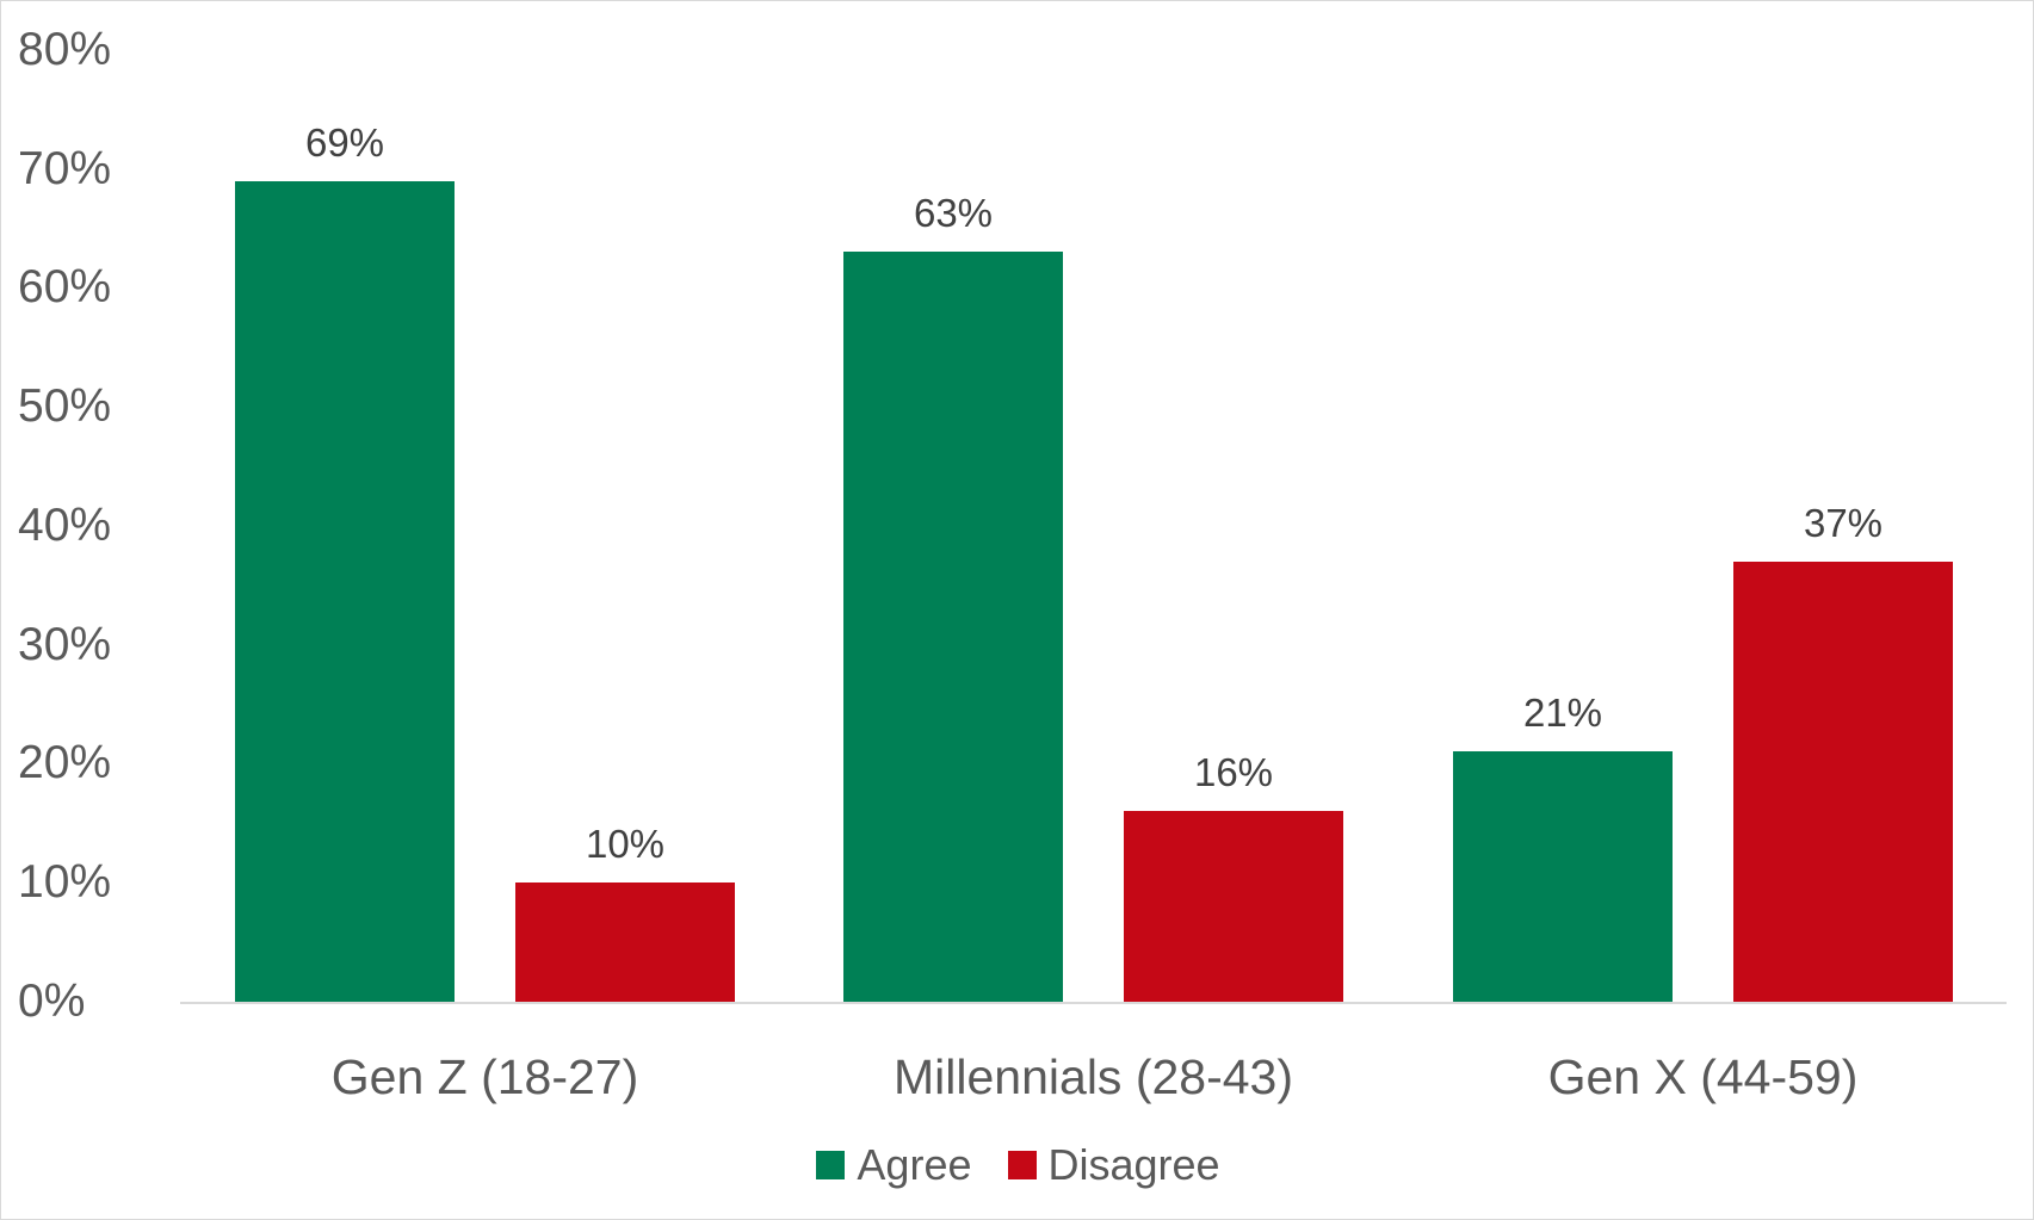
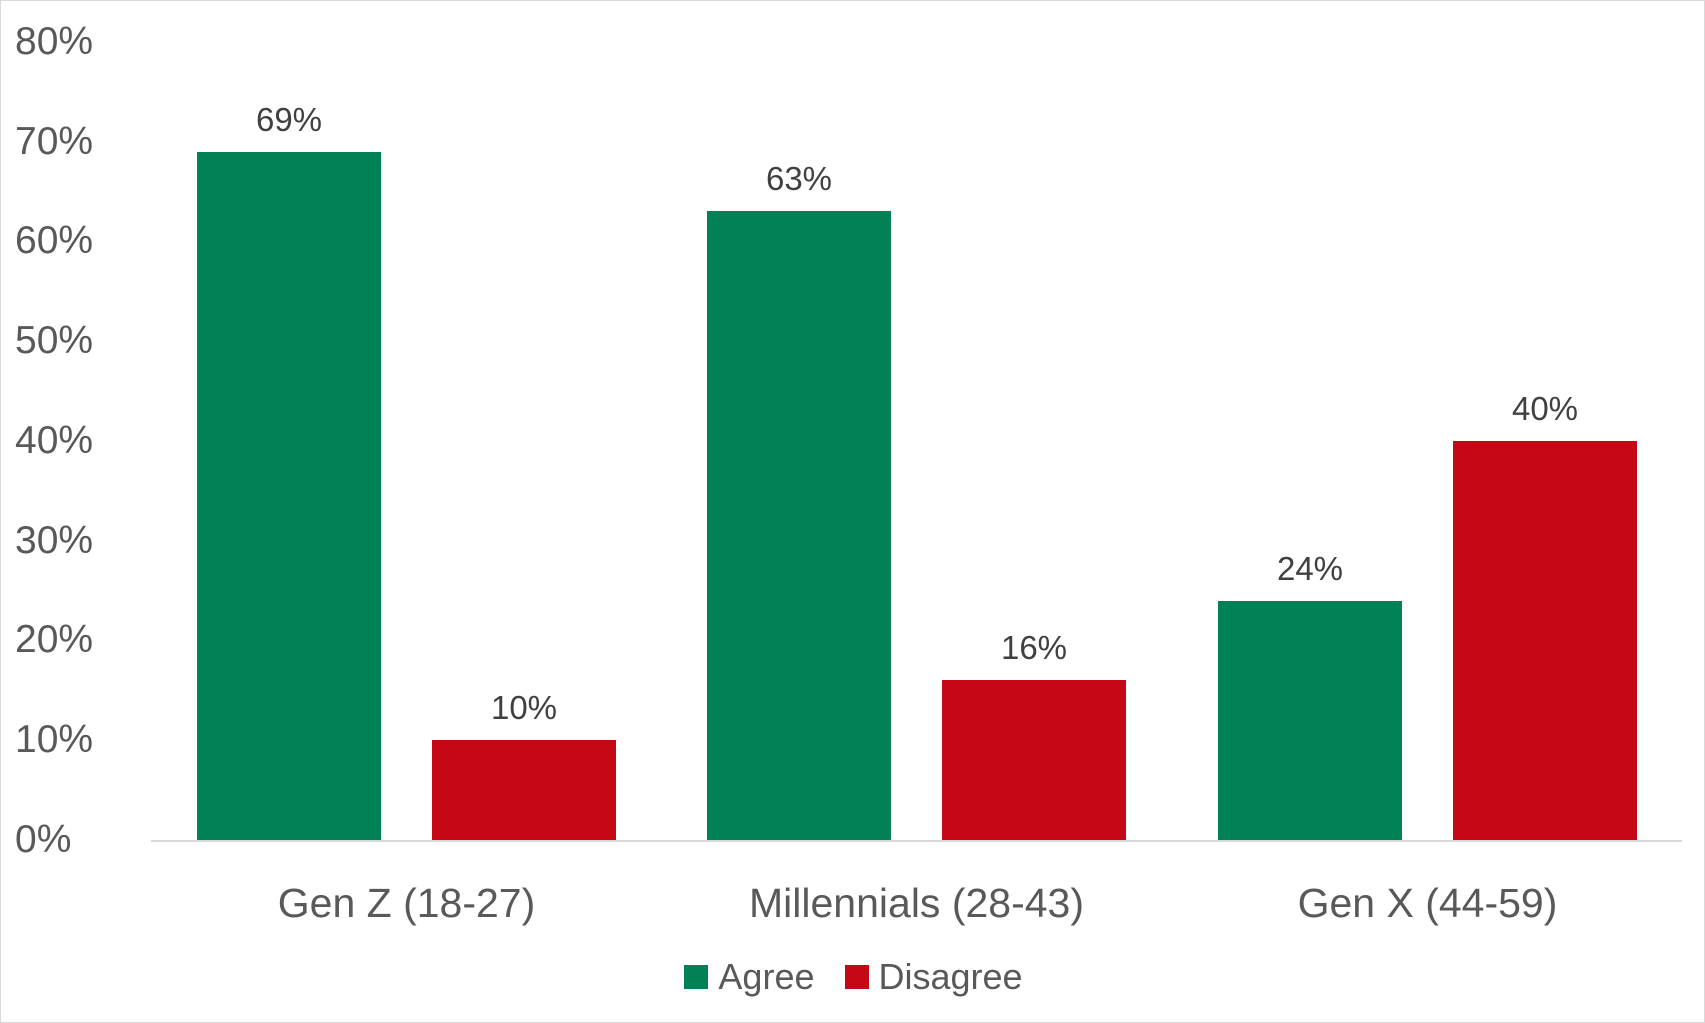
Agree/Gen X (44-59): 21% -> 24%
Disagree/Gen X (44-59): 37% -> 40%
